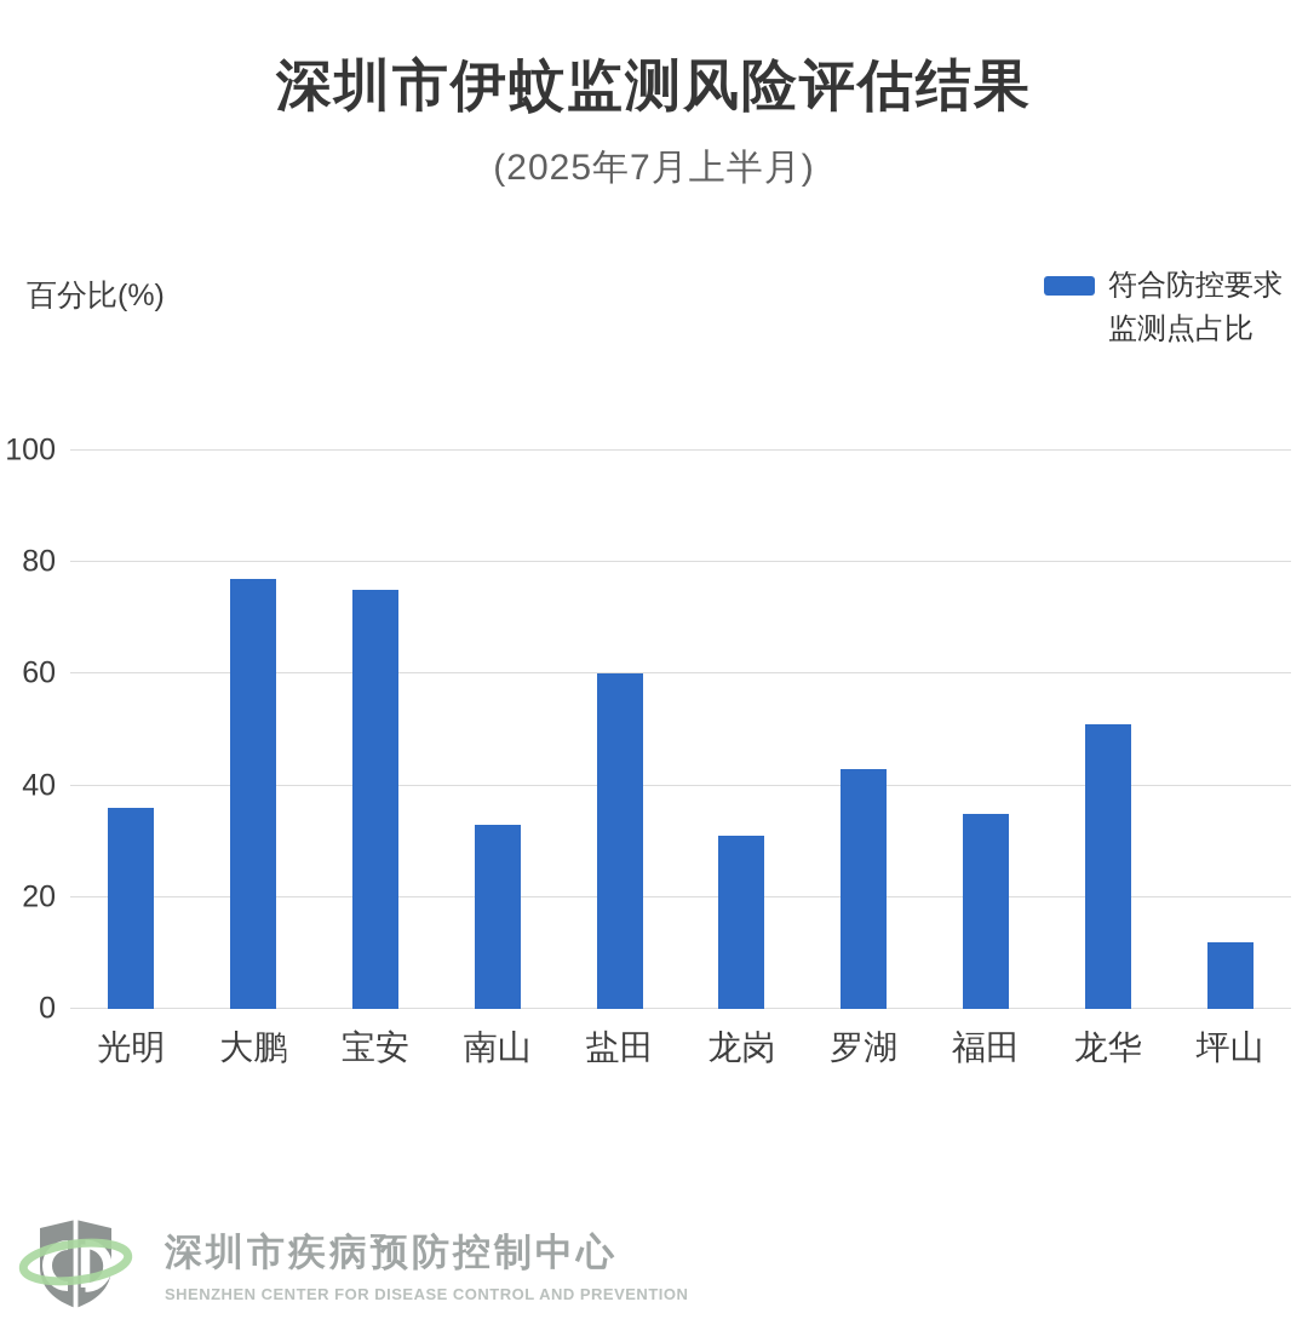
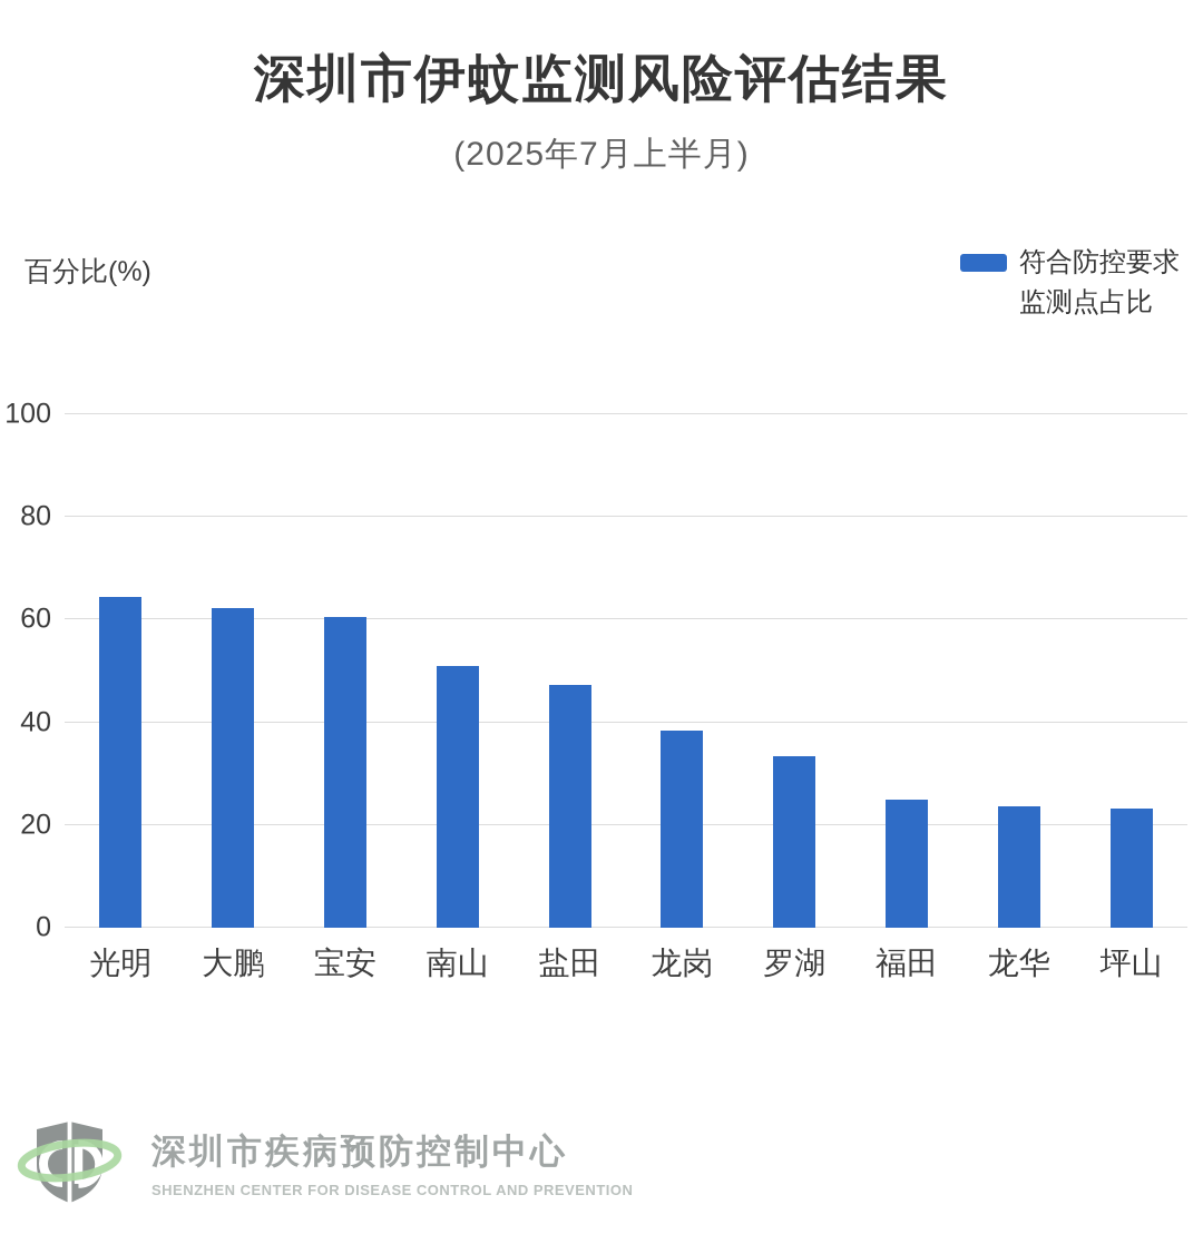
光明: 36 -> 64
大鹏: 77 -> 62
宝安: 75 -> 60
南山: 33 -> 51
盐田: 60 -> 47
龙岗: 31 -> 38
罗湖: 43 -> 33
福田: 35 -> 25
龙华: 51 -> 24
坪山: 12 -> 23
